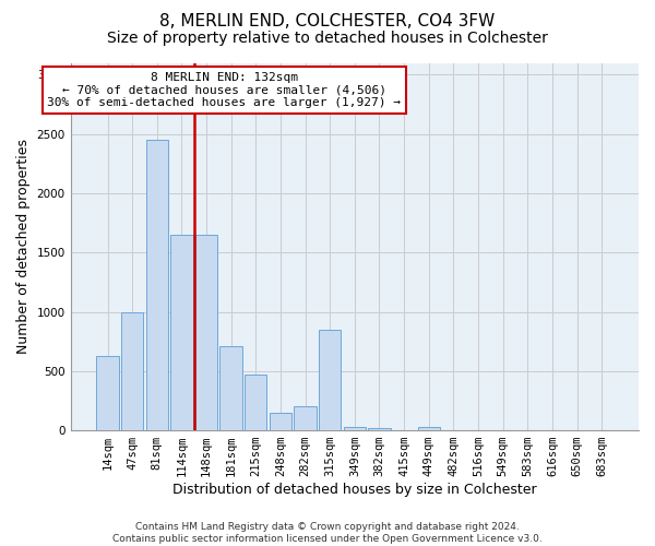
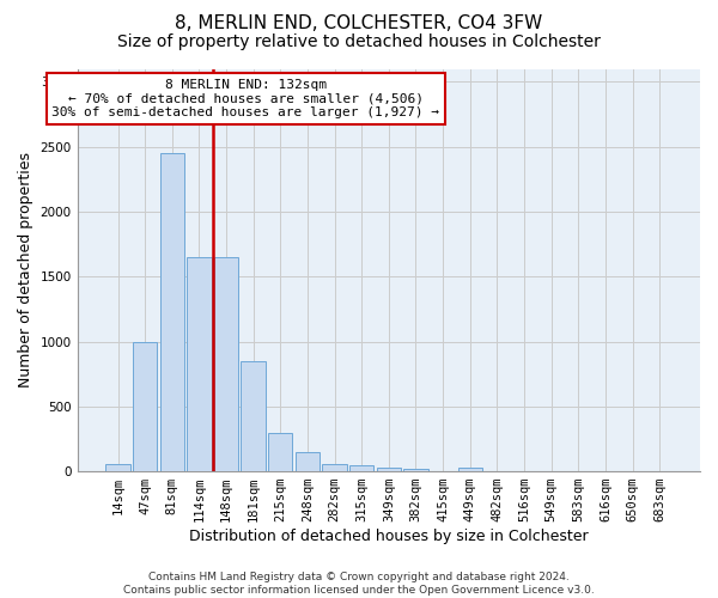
14sqm: 630 -> 60
181sqm: 710 -> 850
215sqm: 470 -> 300
282sqm: 200 -> 60
315sqm: 850 -> 40
